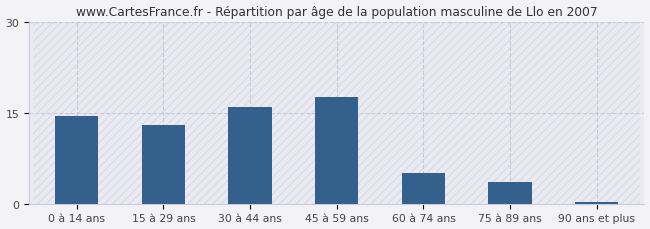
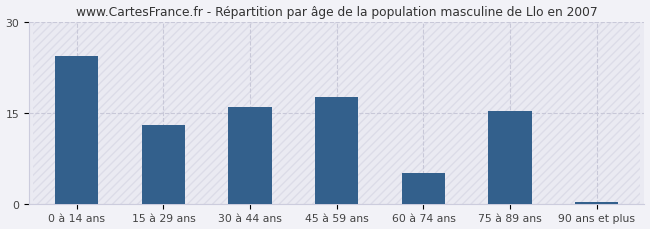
0 à 14 ans: 14.5 -> 24.4
75 à 89 ans: 3.5 -> 15.2
